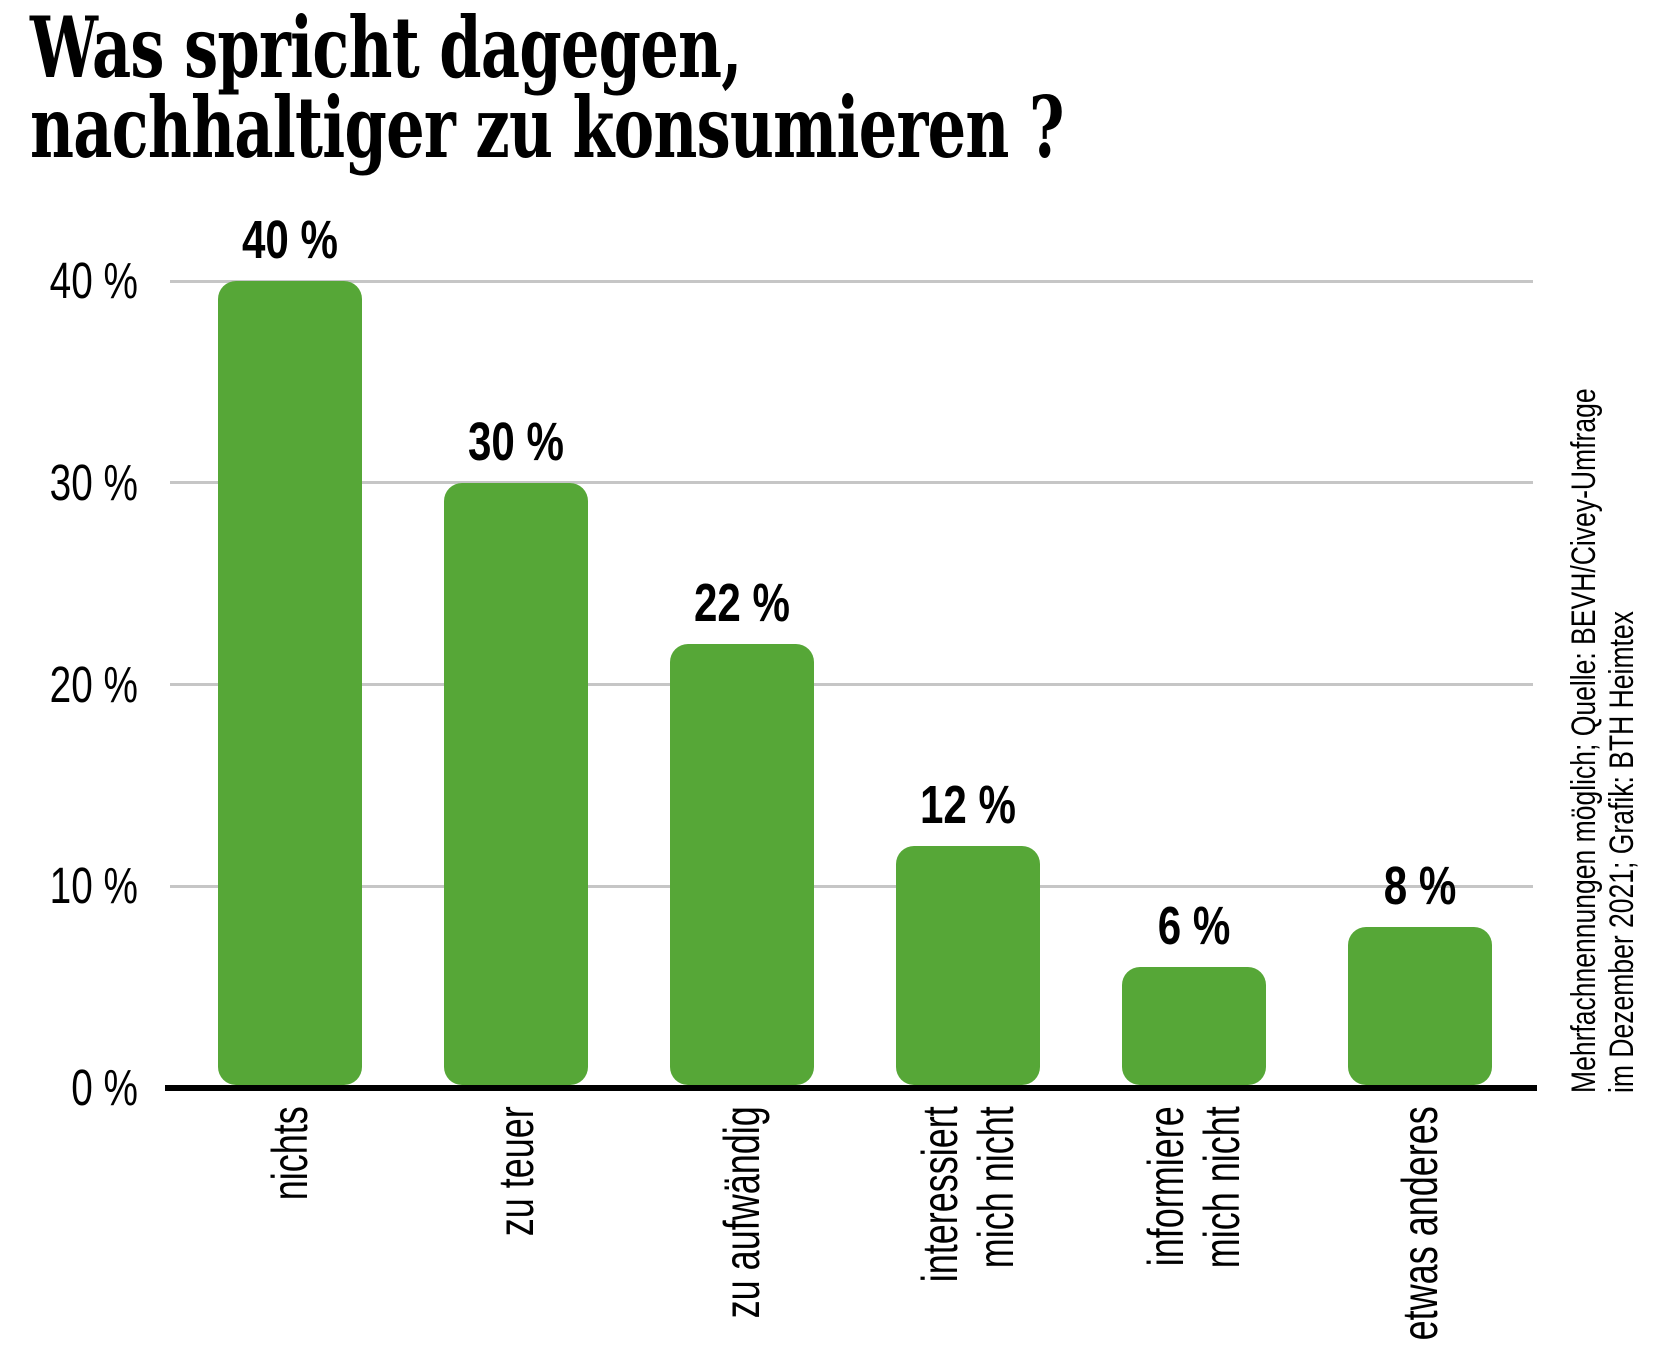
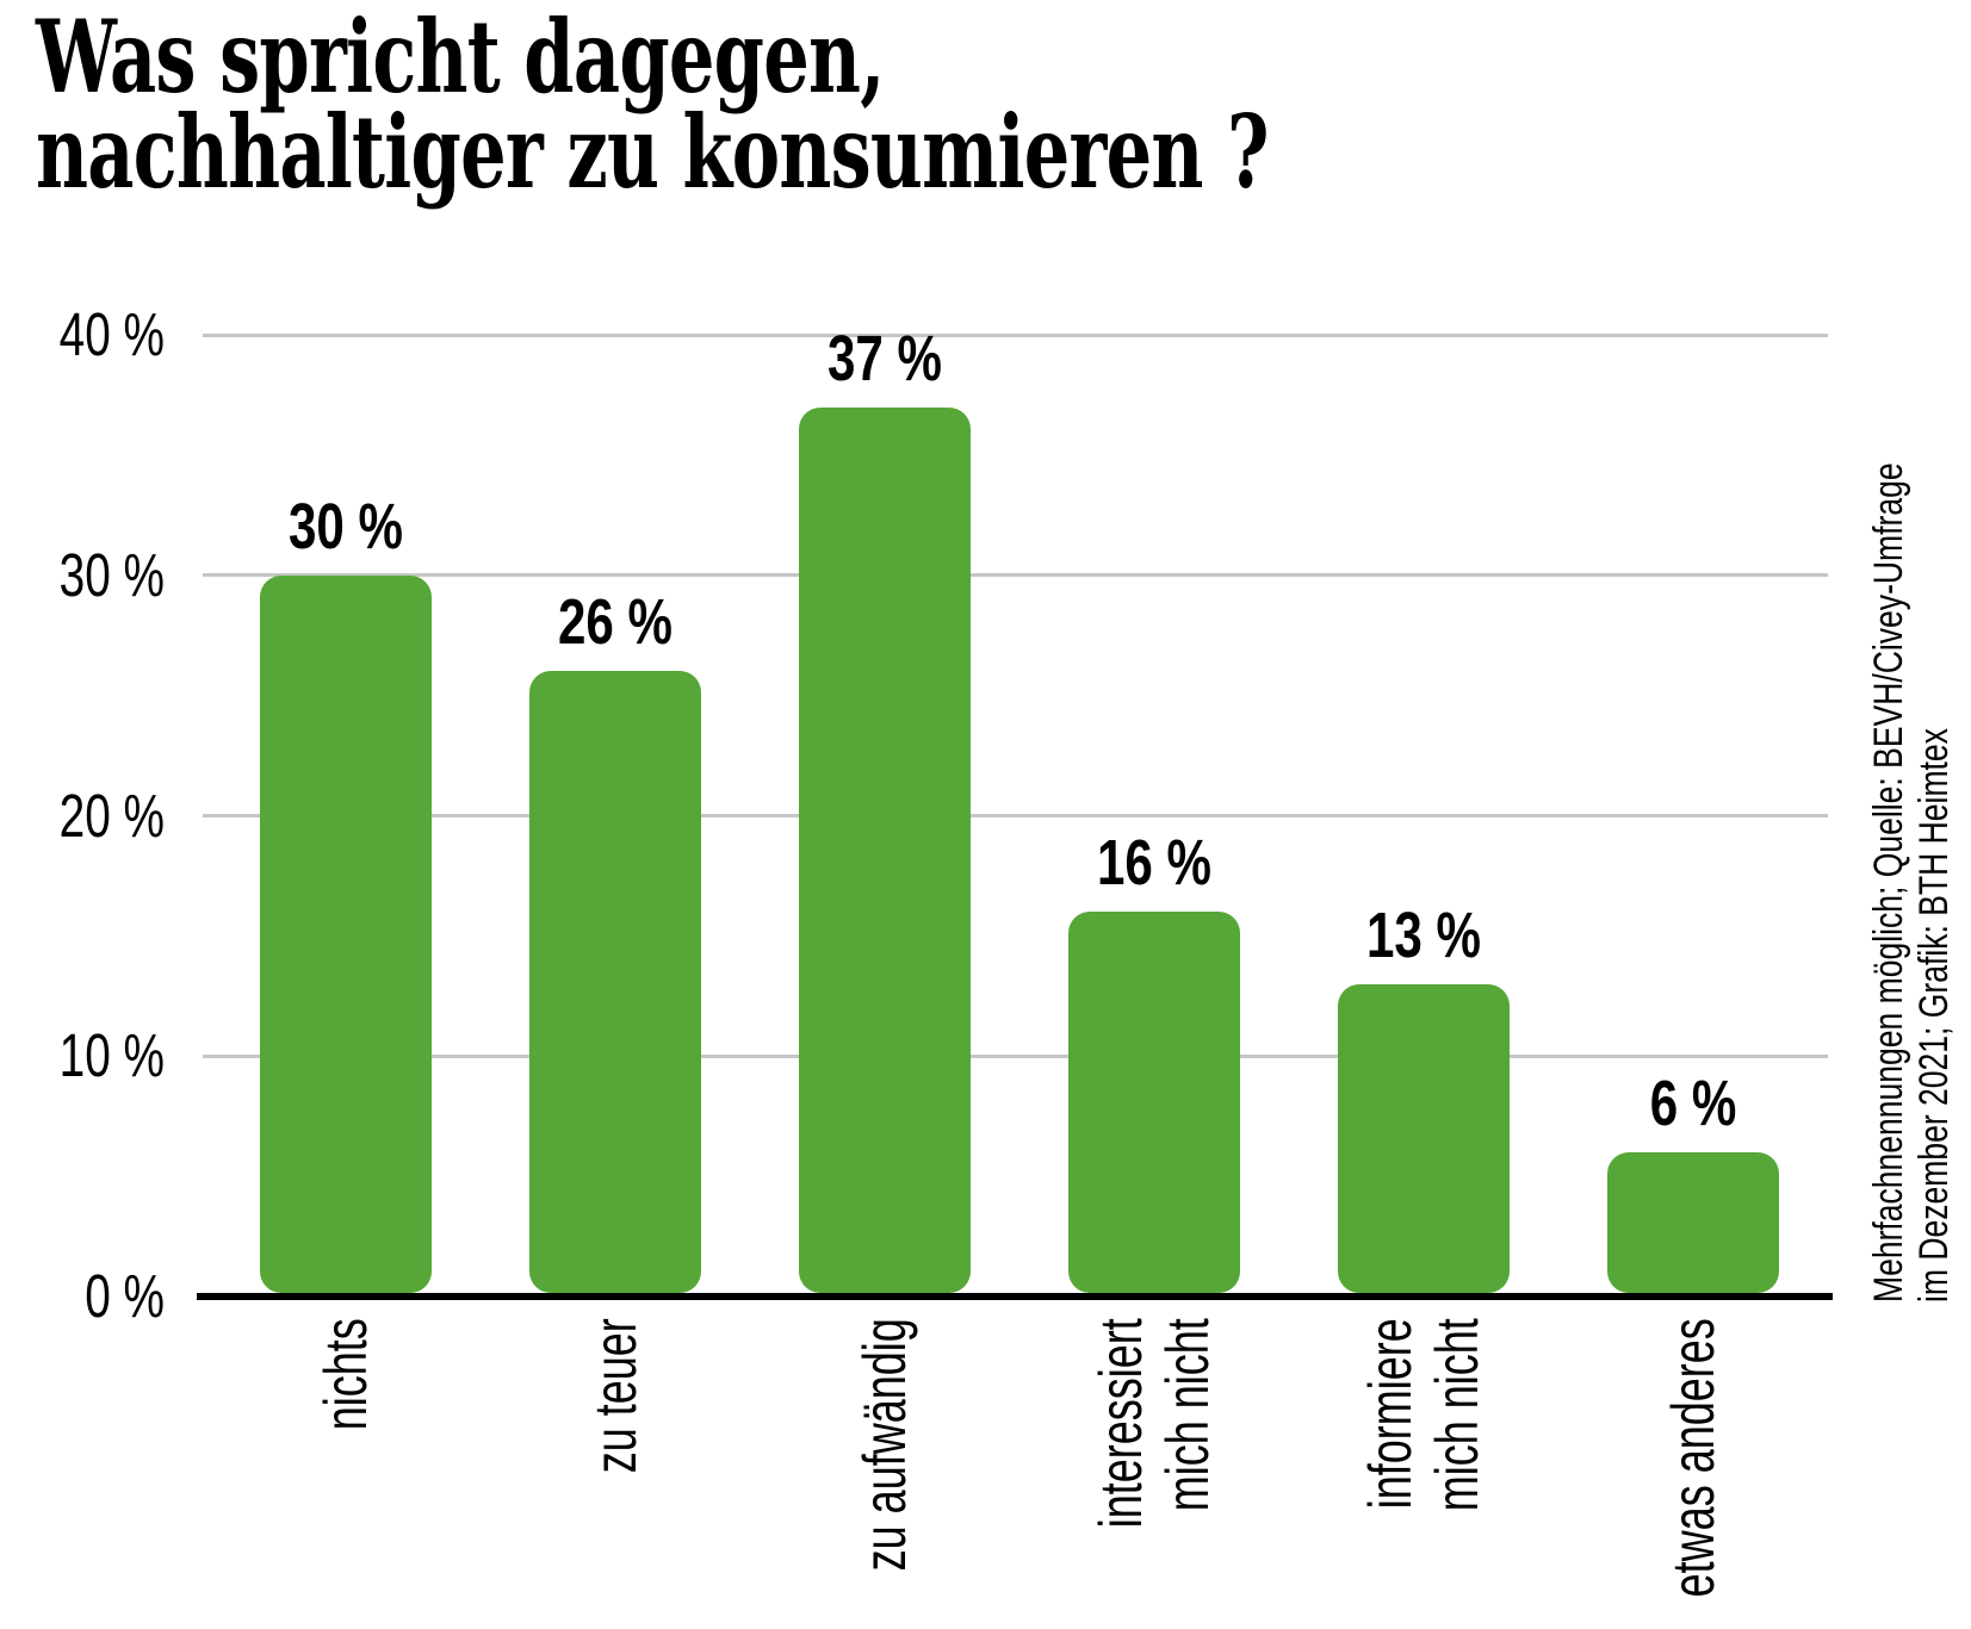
nichts: 40 -> 30
zu teuer: 30 -> 26
zu aufwändig: 22 -> 37
interessiert mich nicht: 12 -> 16
informiere mich nicht: 6 -> 13
etwas anderes: 8 -> 6
